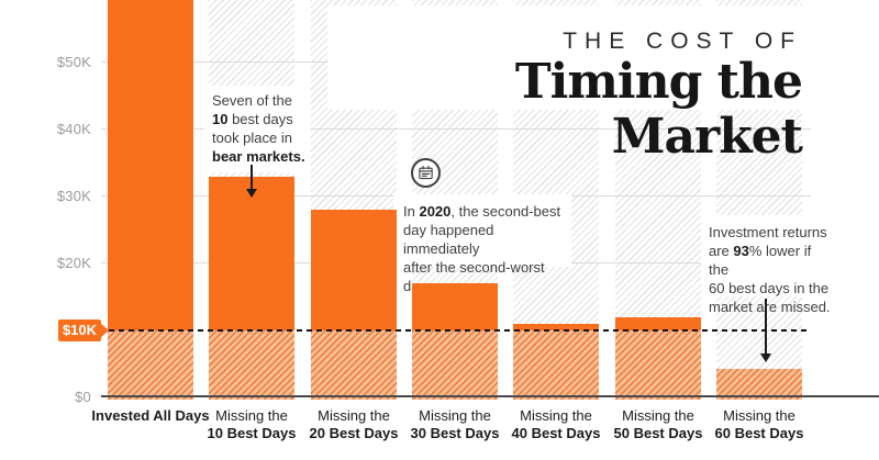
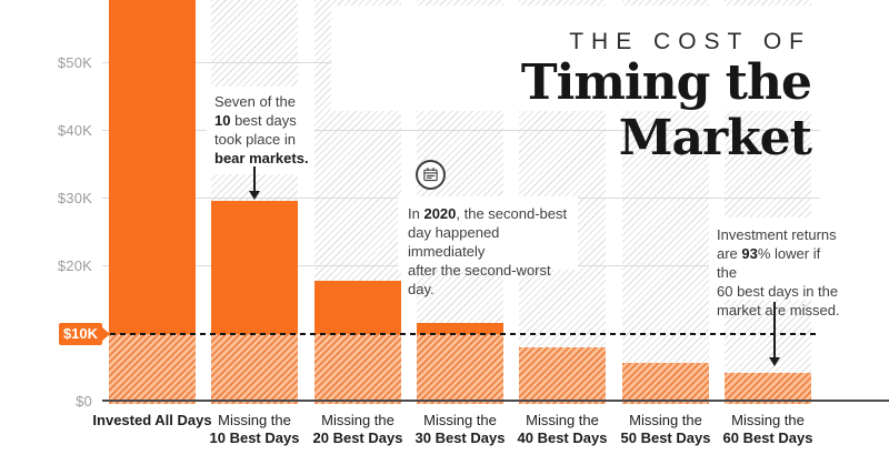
Missing the 10 Best Days: $33K -> $30K
Missing the 20 Best Days: $28K -> $18K
Missing the 30 Best Days: $17K -> $12K
Missing the 40 Best Days: $11K -> $8K
Missing the 50 Best Days: $12K -> $6K
